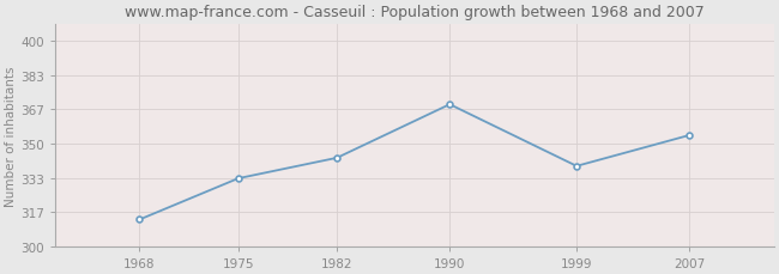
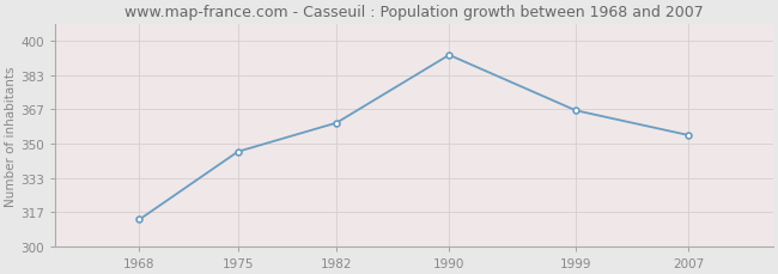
1975: 333 -> 346
1982: 343 -> 360
1990: 369 -> 393
1999: 339 -> 366
